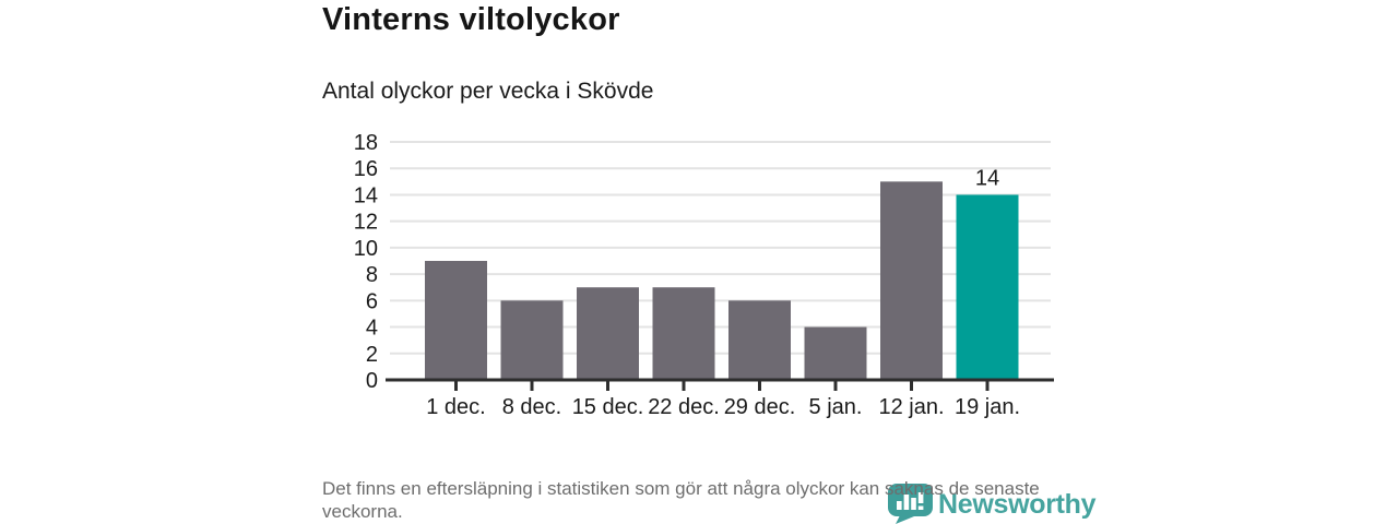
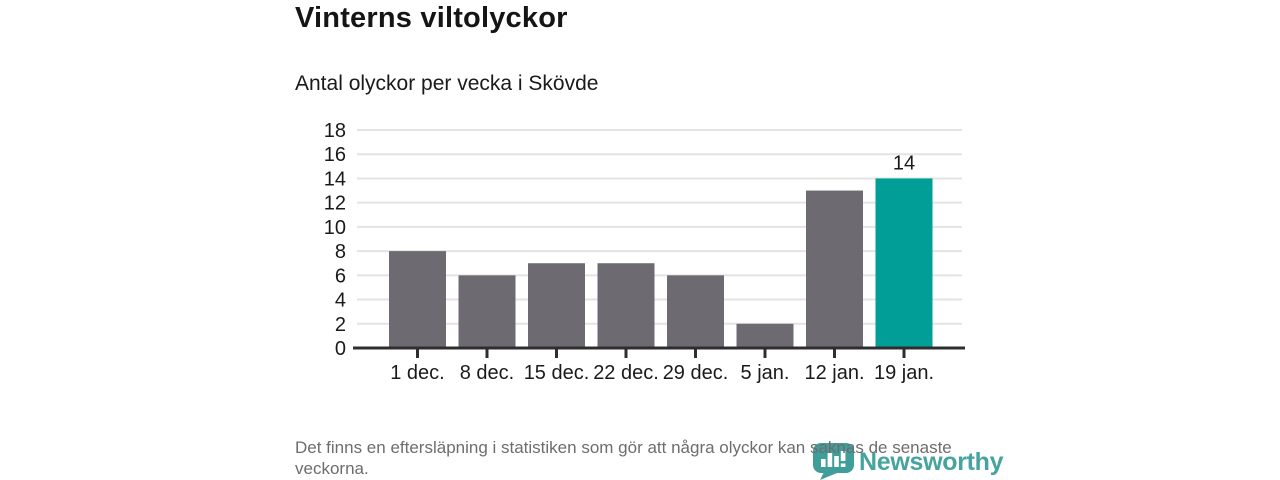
1 dec.: 9 -> 8
5 jan.: 4 -> 2
12 jan.: 15 -> 13
